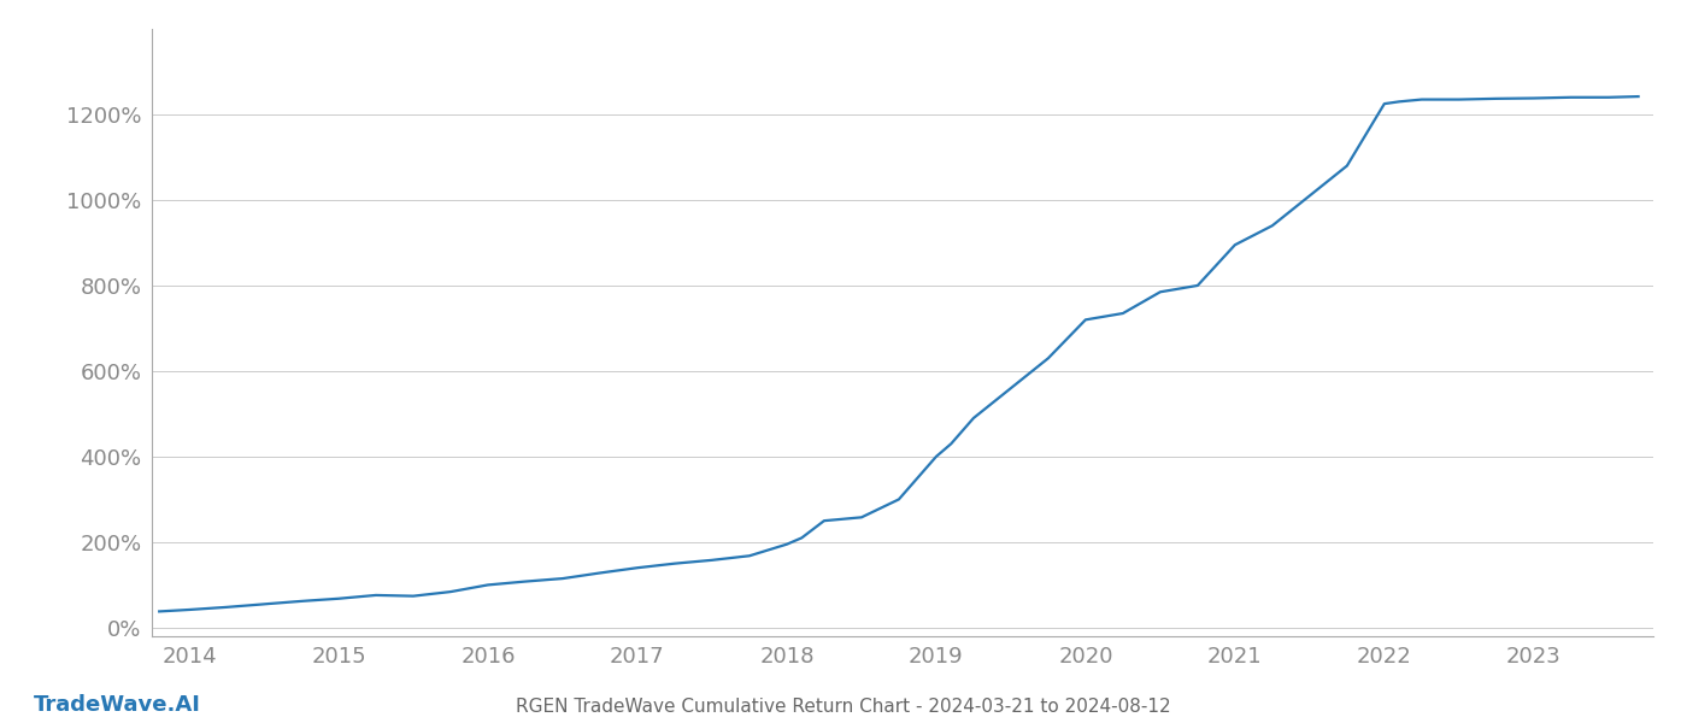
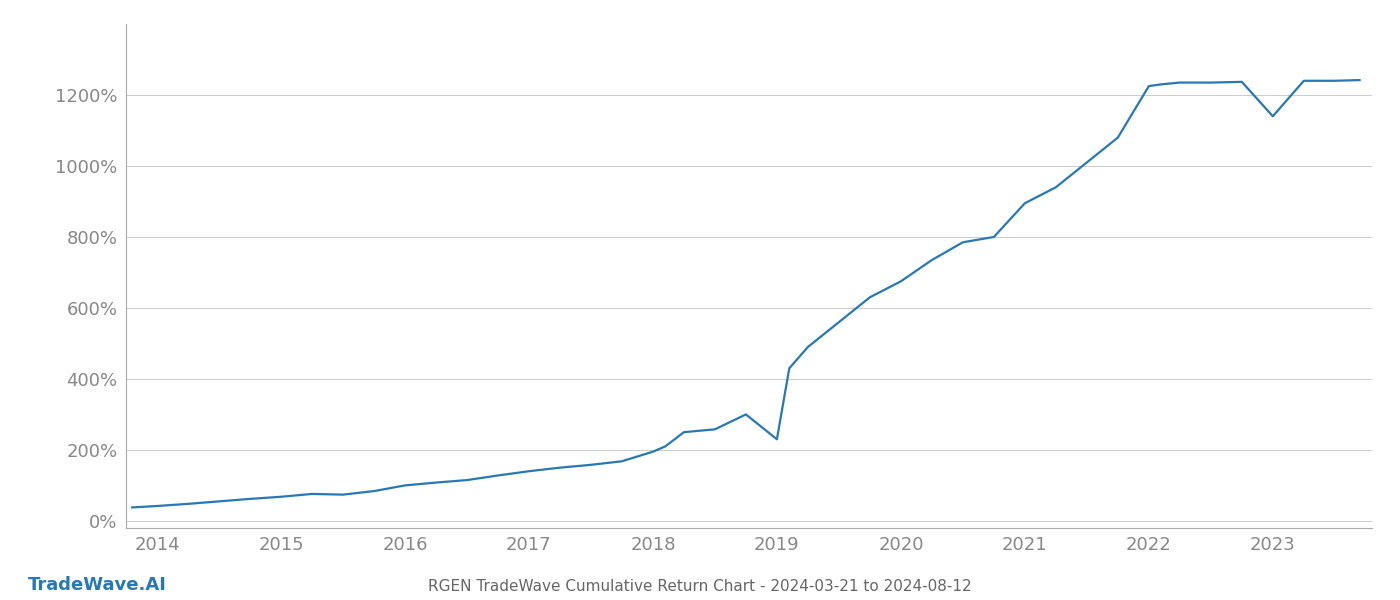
2019: 400% -> 230%
2020: 720% -> 675%
2023: 1238% -> 1140%
